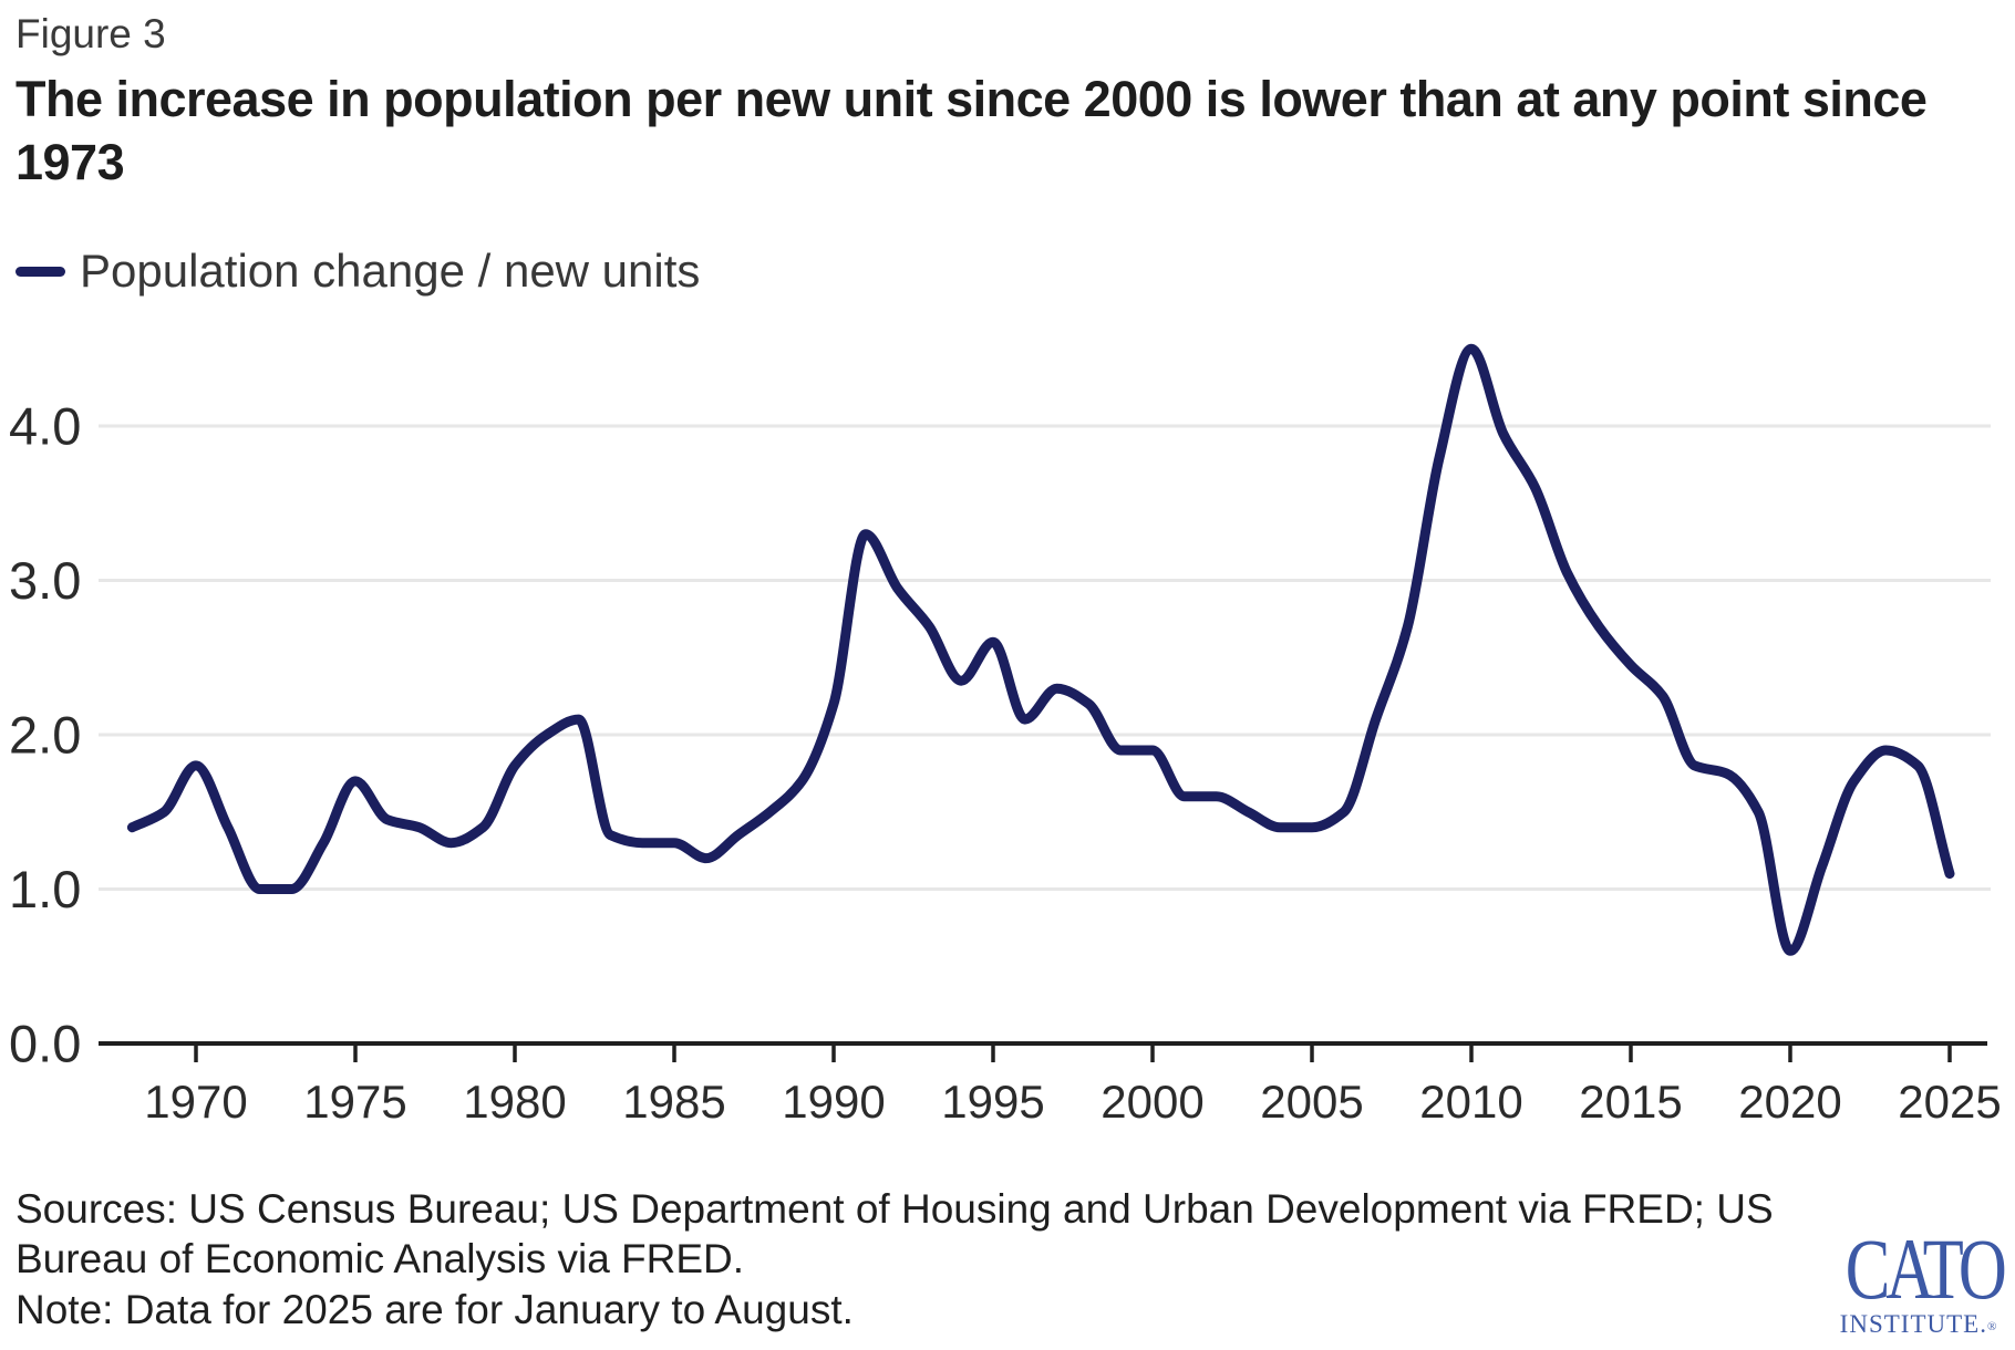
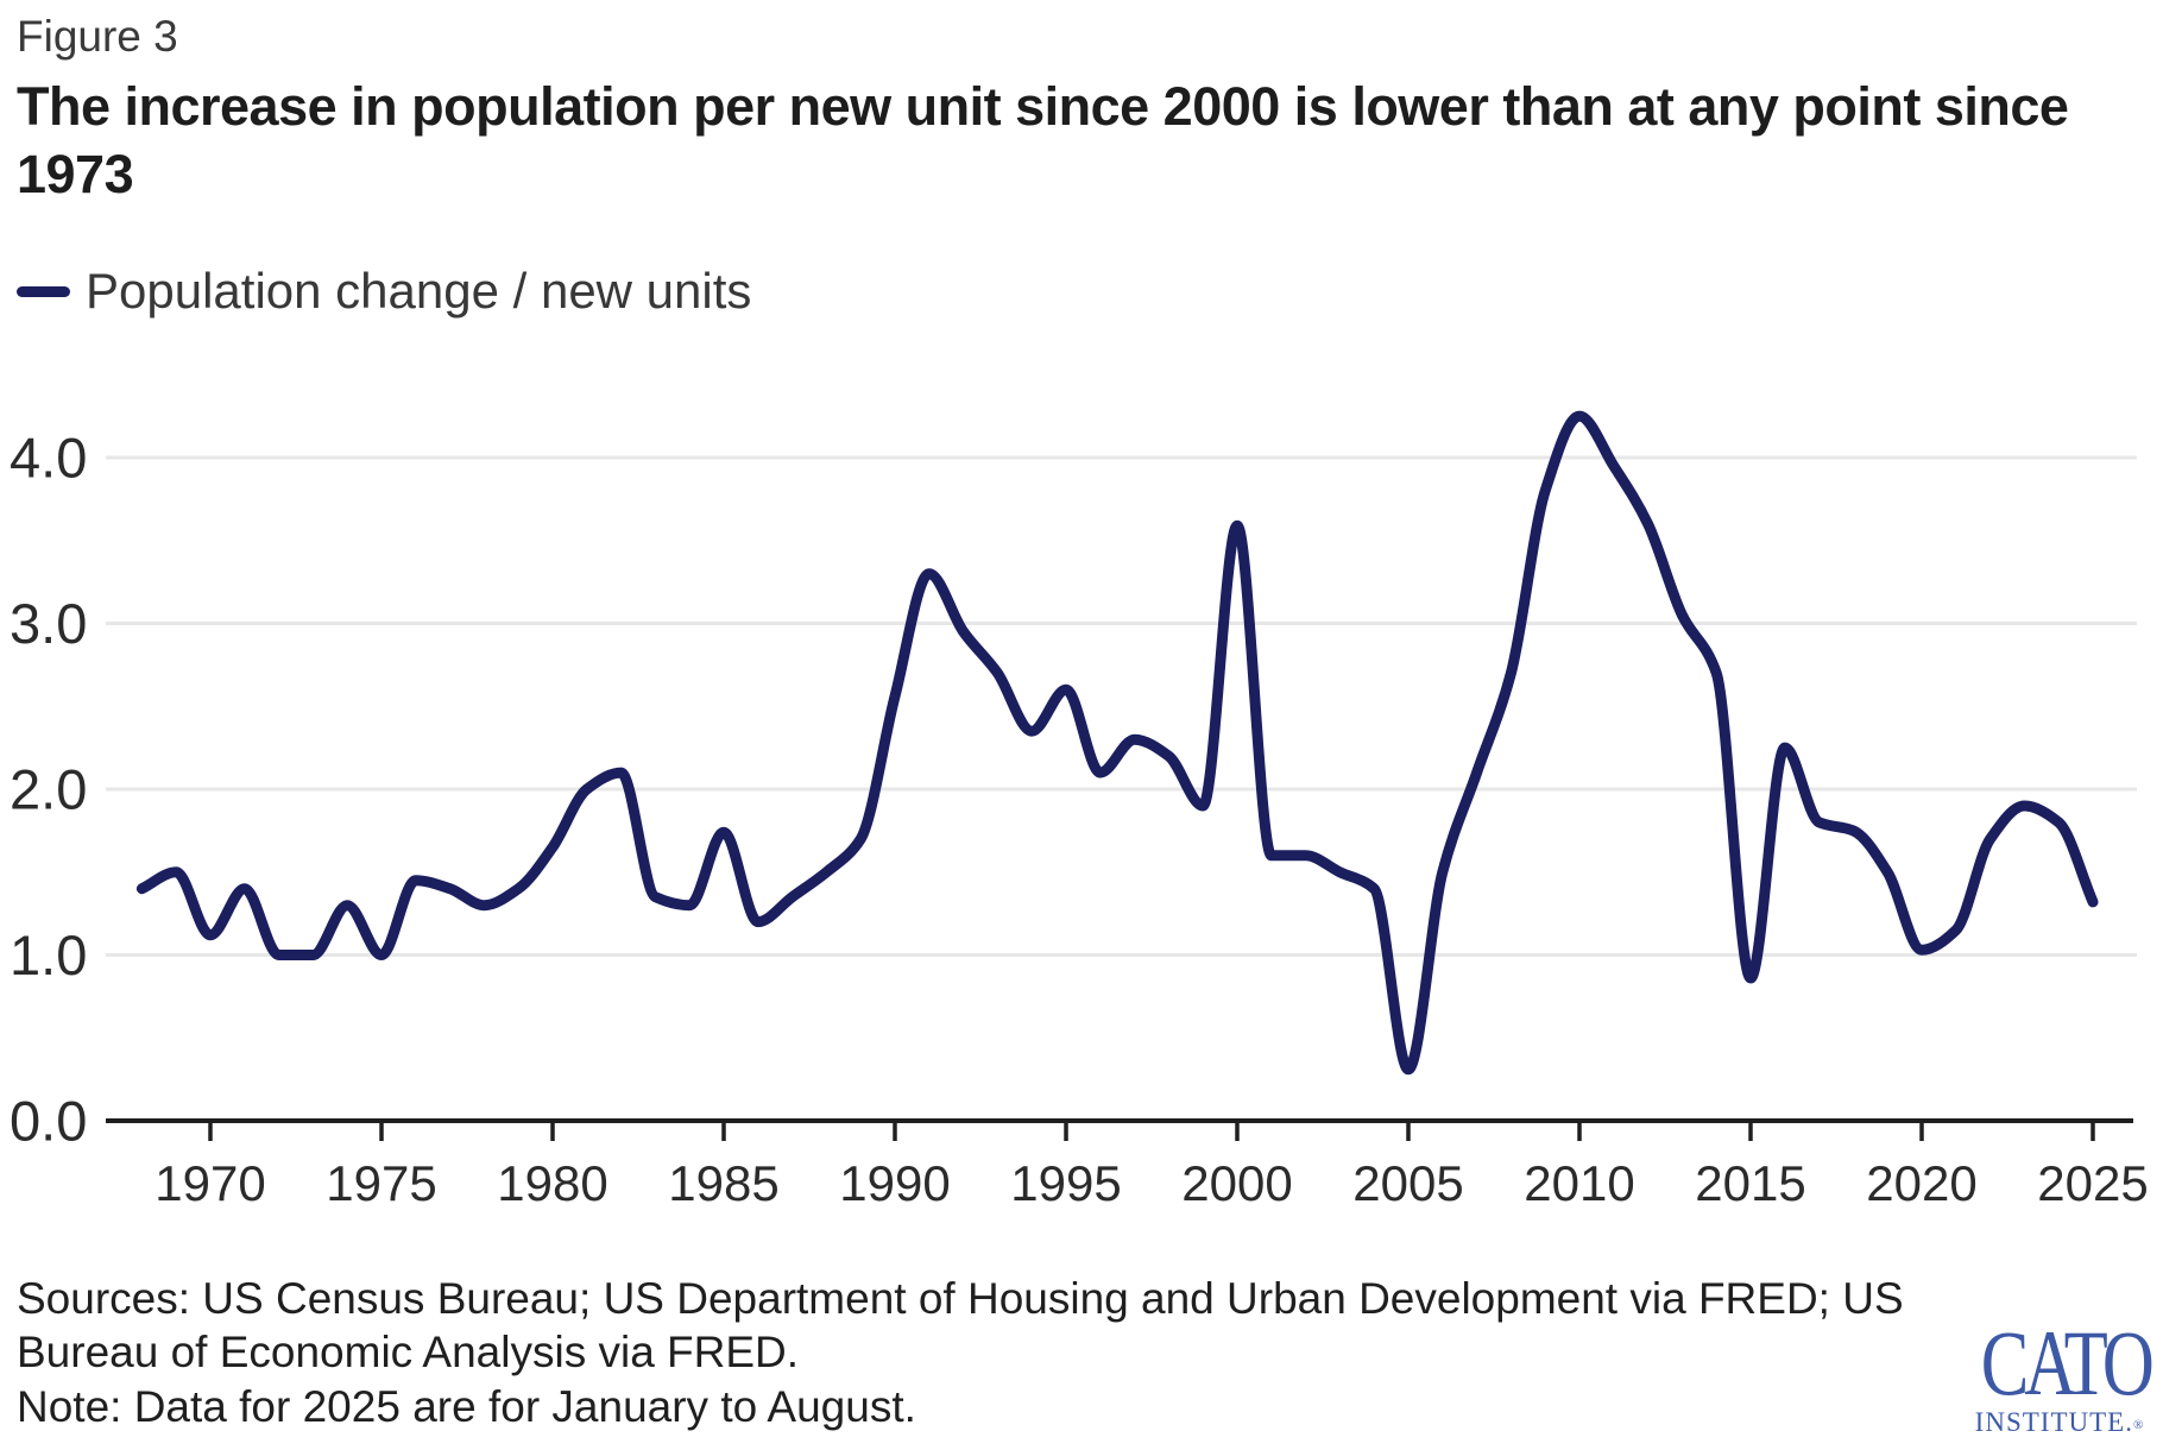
1970: 1.80 -> 1.12
1975: 1.70 -> 1.00
1980: 1.80 -> 1.65
1985: 1.30 -> 1.74
1990: 2.20 -> 2.56
2000: 1.90 -> 3.59
2005: 1.40 -> 0.31
2010: 4.50 -> 4.25
2015: 2.45 -> 0.86
2020: 0.60 -> 1.03
2025: 1.10 -> 1.32
